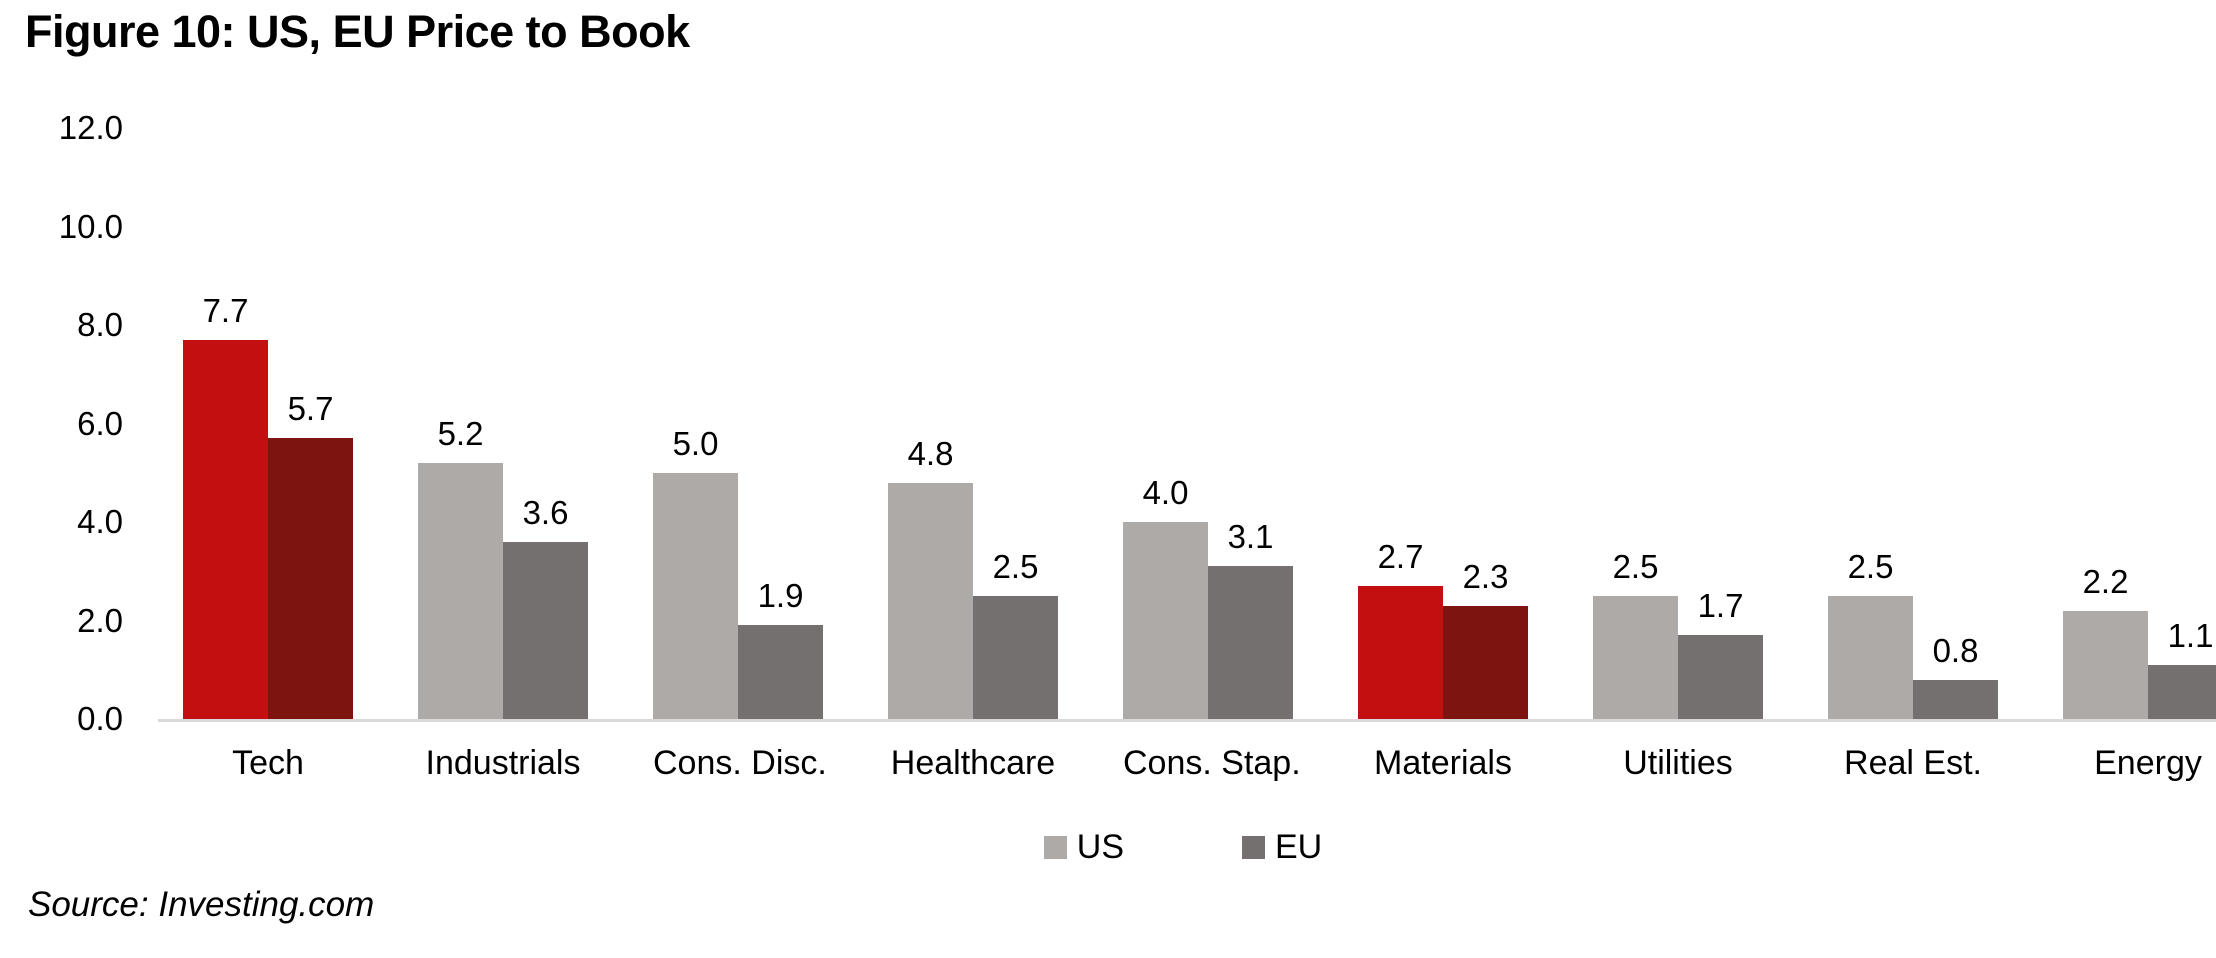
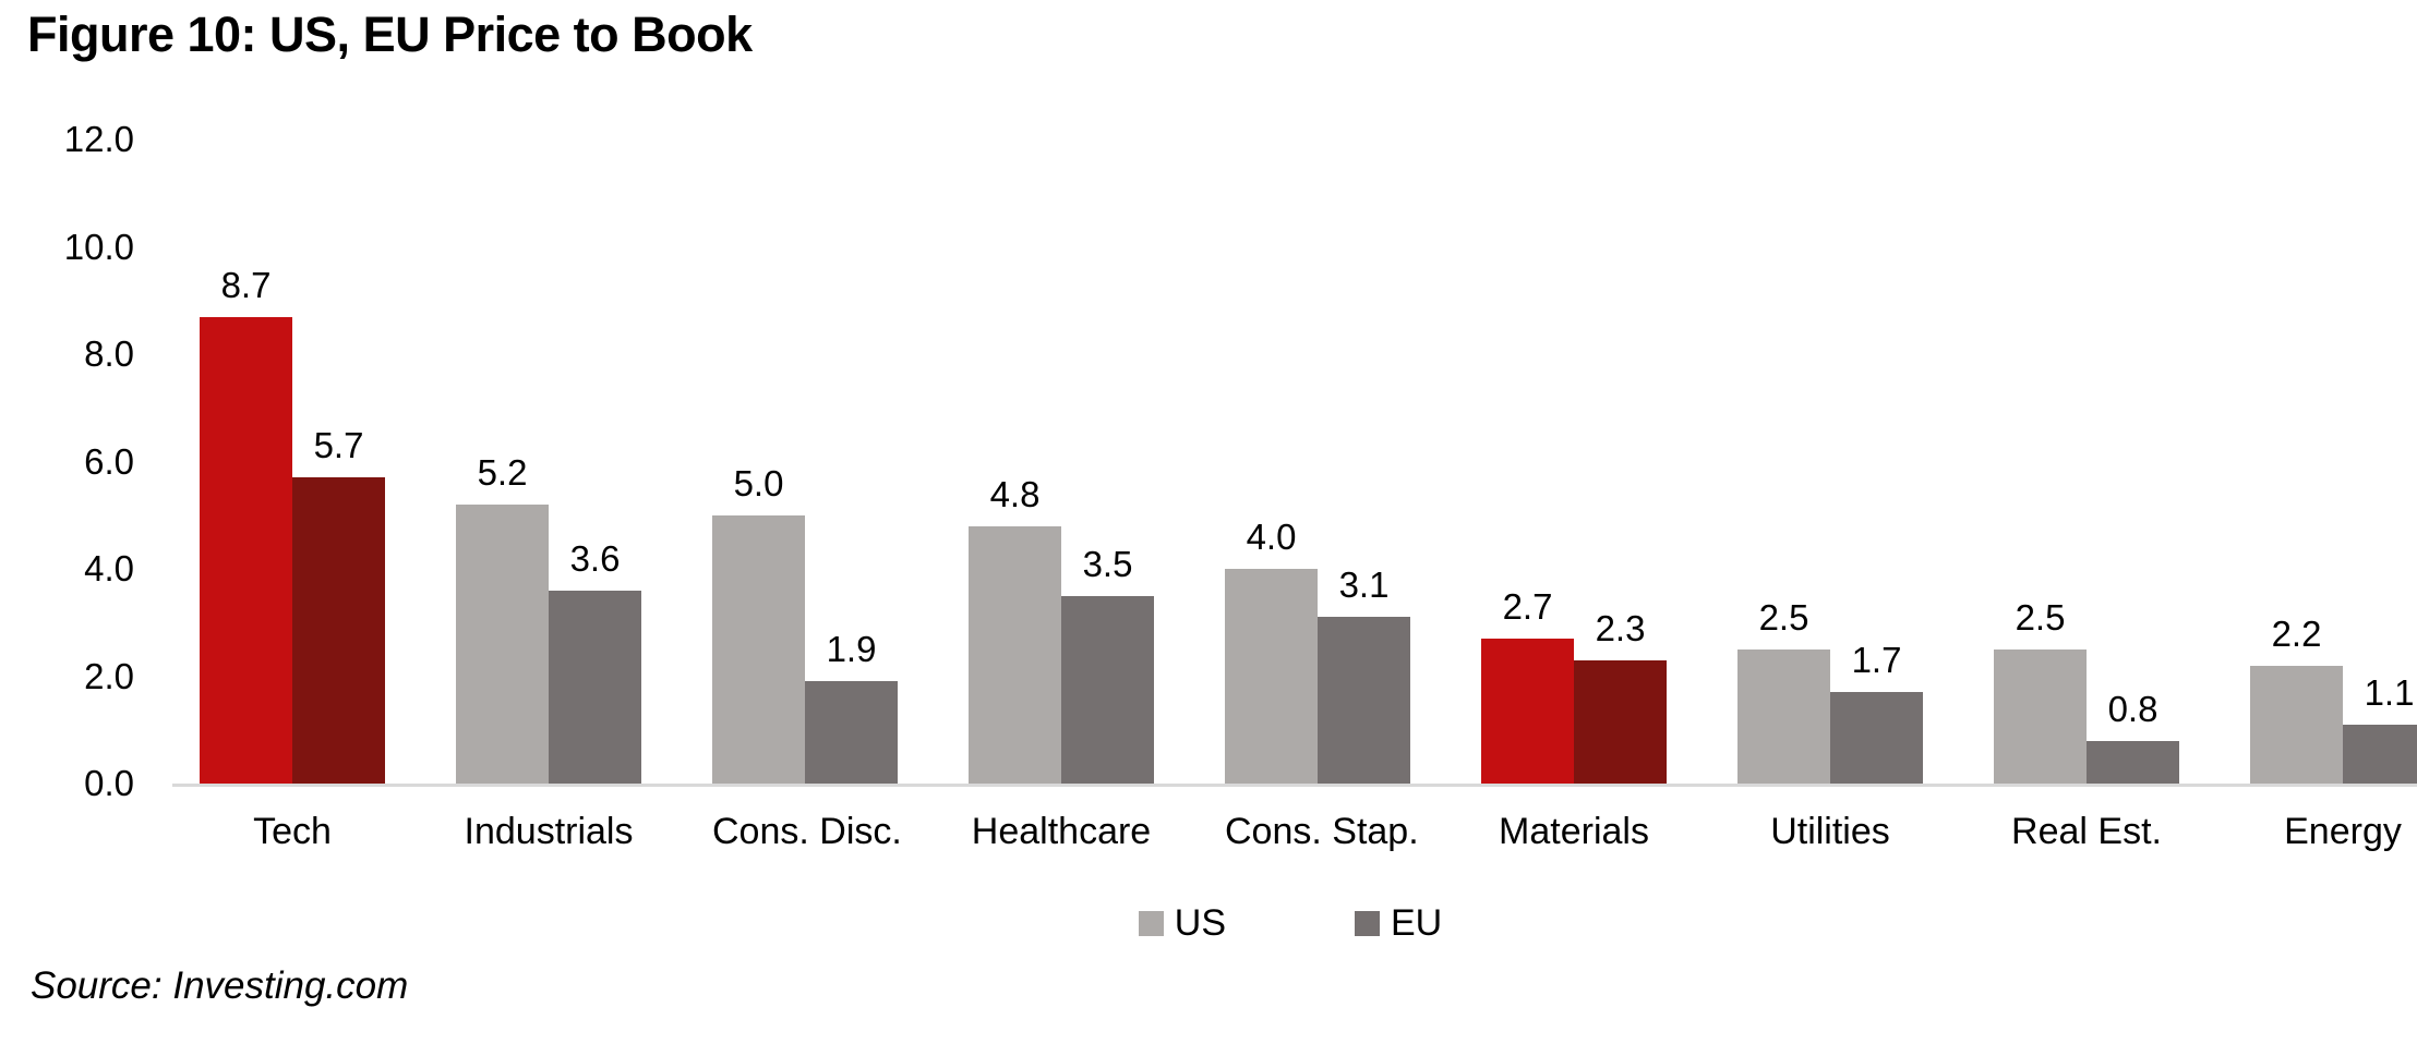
US/Tech: 7.7 -> 8.7
EU/Healthcare: 2.5 -> 3.5
